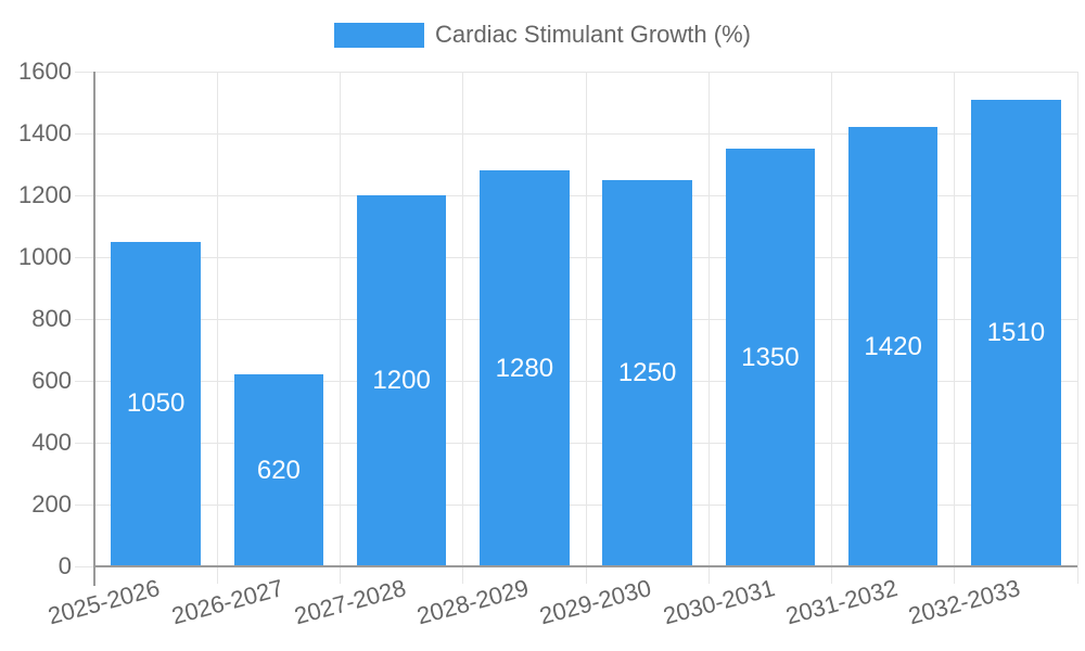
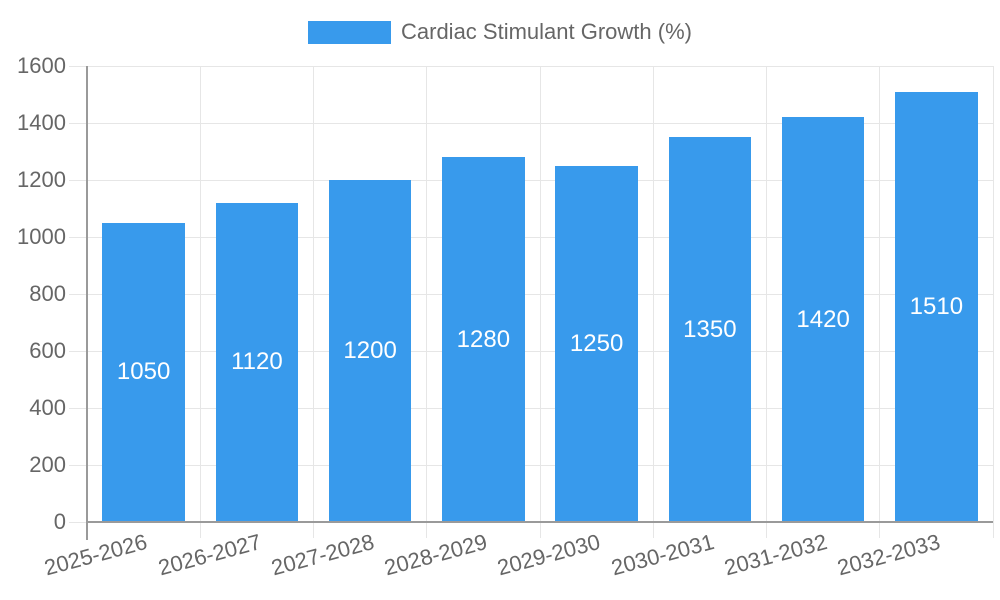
2026-2027: 620 -> 1120
